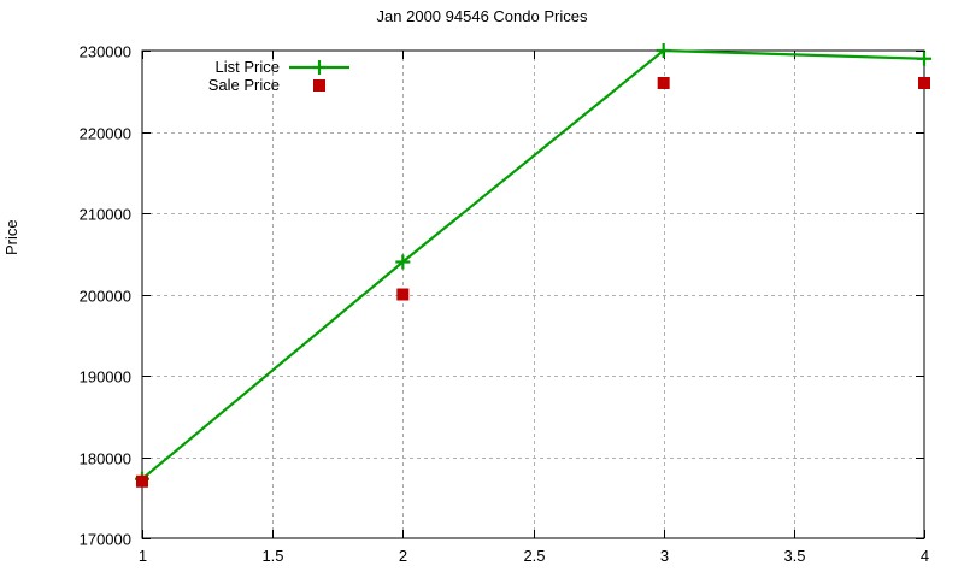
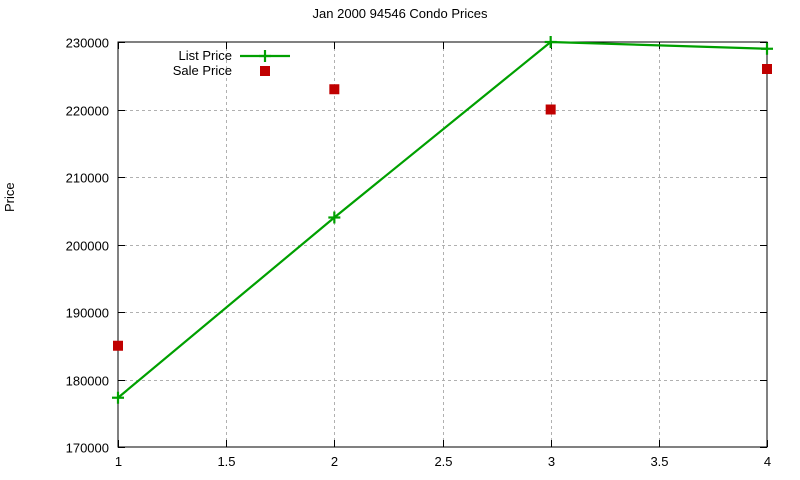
Sale Price/1: 177000 -> 185000
Sale Price/2: 200000 -> 223000
Sale Price/3: 226000 -> 220000
